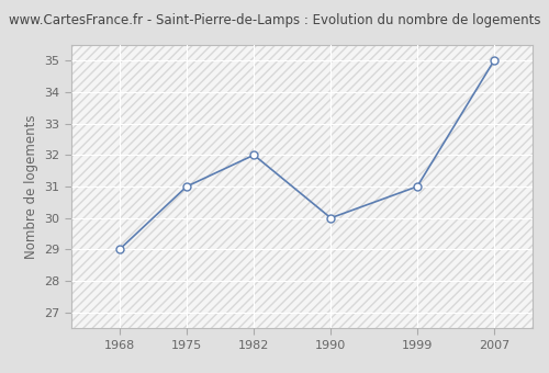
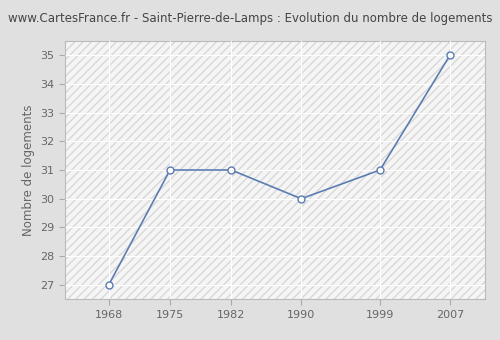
1968: 29 -> 27
1982: 32 -> 31
